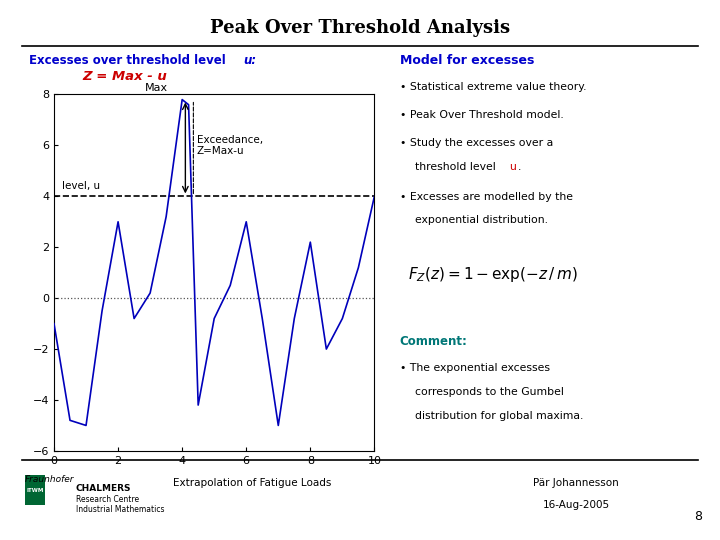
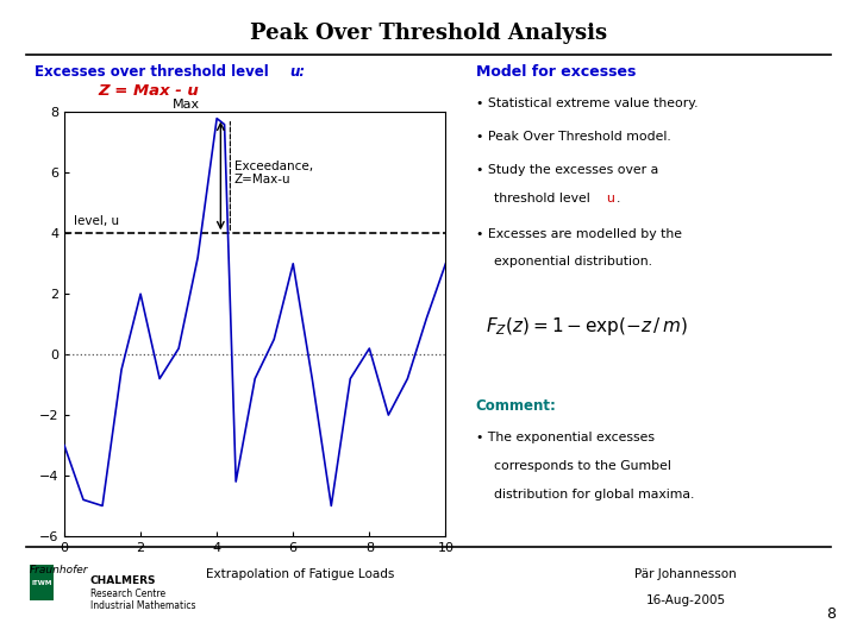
0: -1.0 -> -3.0
2: 3.0 -> 2.0
8: 2.2 -> 0.2
10: 4.0 -> 3.0
